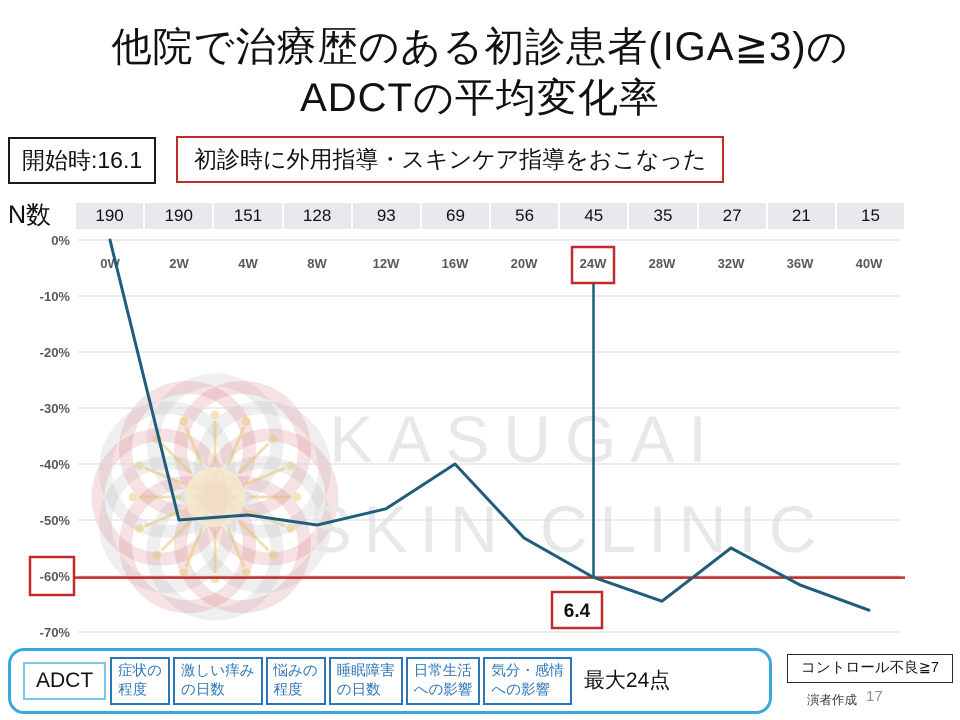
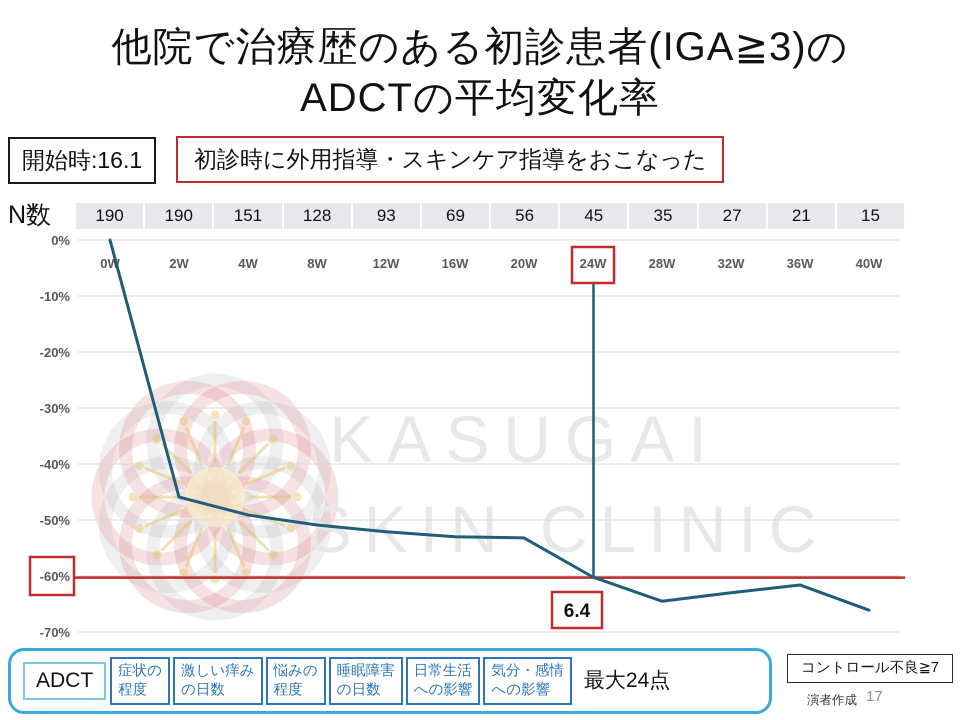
2W: -50% -> -46%
12W: -48% -> -52%
16W: -40% -> -53%
32W: -55% -> -63%
